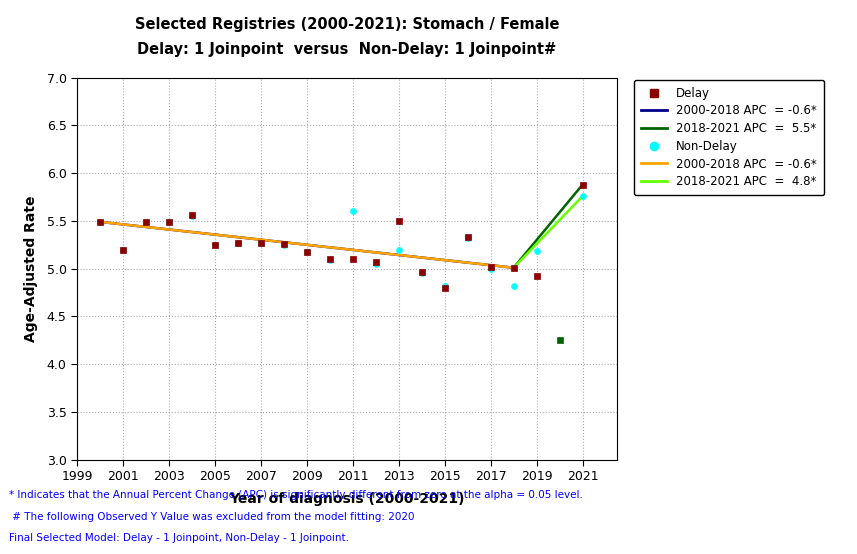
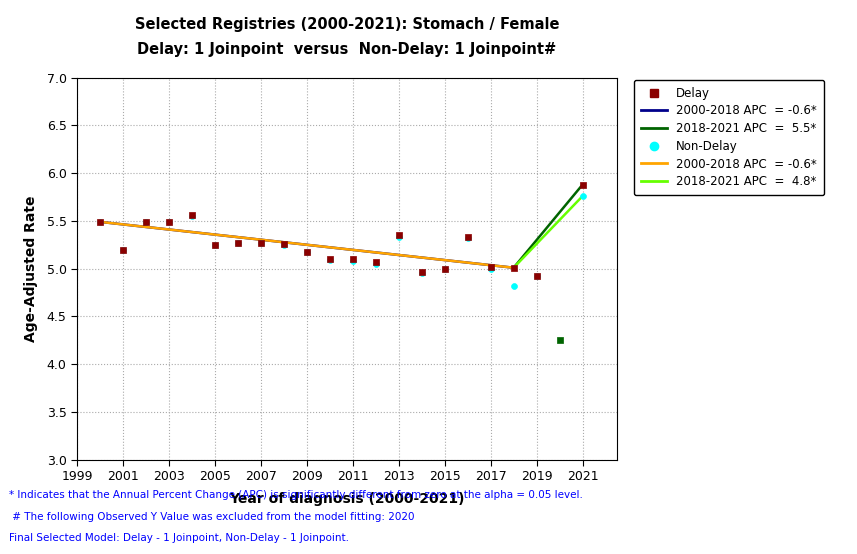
Non-Delay/2011: 5.60 -> 5.08
Delay/2013: 5.50 -> 5.35
Non-Delay/2013: 5.20 -> 5.33
Delay/2015: 4.80 -> 5.00
Non-Delay/2015: 4.82 -> 5.00
Non-Delay/2019: 5.18 -> 4.92
